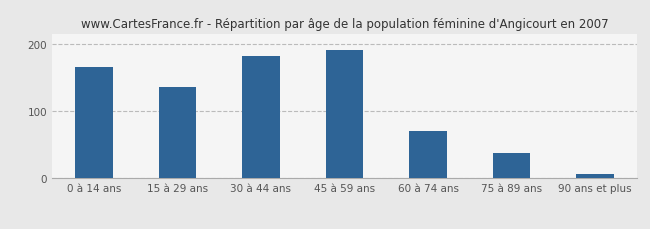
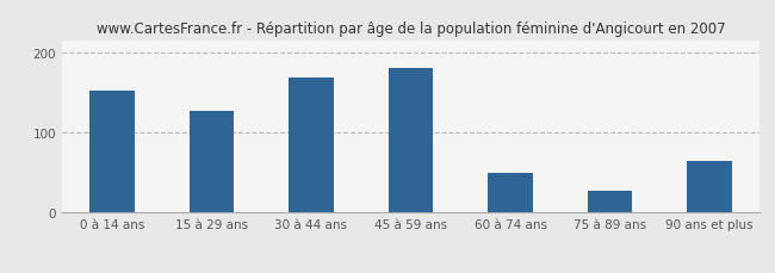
0 à 14 ans: 165 -> 152
15 à 29 ans: 135 -> 126
30 à 44 ans: 182 -> 168
45 à 59 ans: 191 -> 180
60 à 74 ans: 70 -> 50
75 à 89 ans: 38 -> 28
90 ans et plus: 7 -> 64
